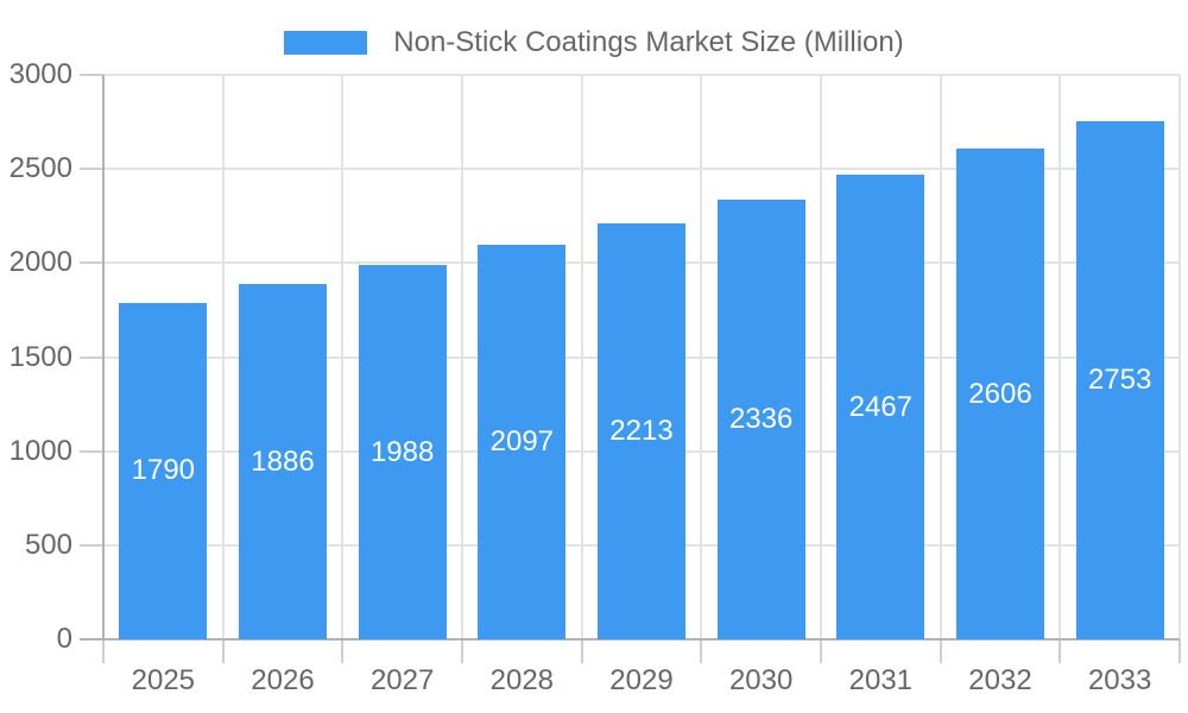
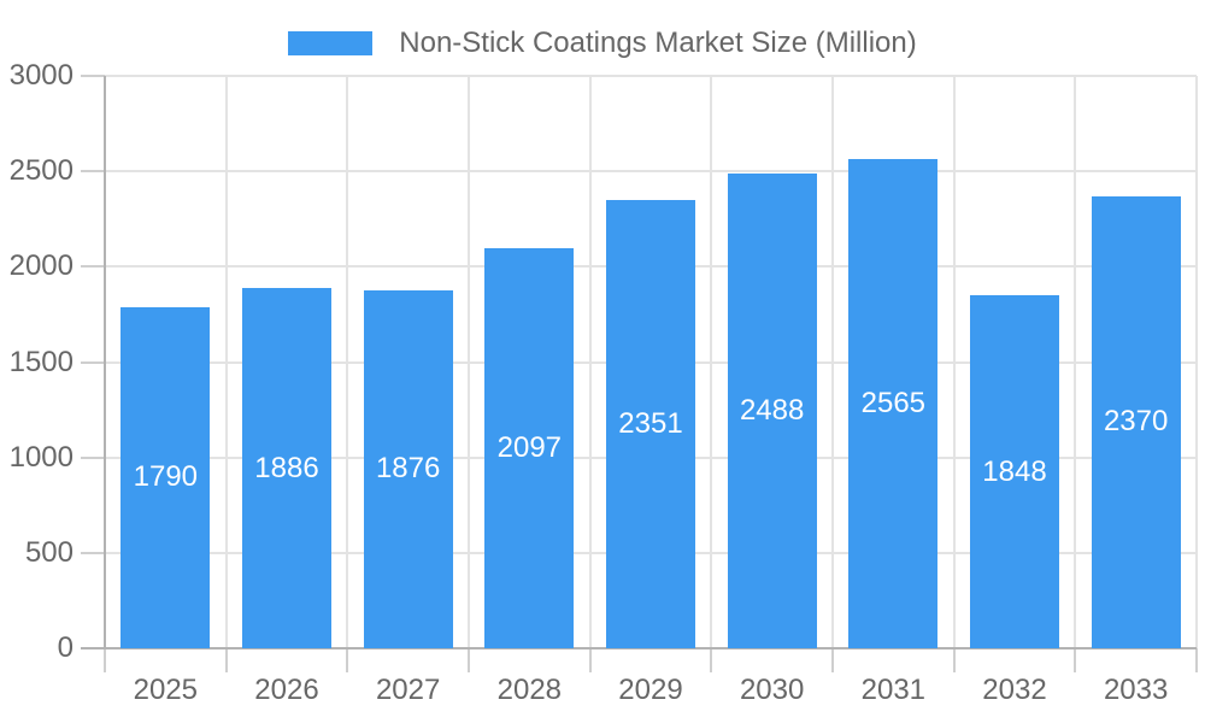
2027: 1988 -> 1876
2029: 2213 -> 2351
2030: 2336 -> 2488
2031: 2467 -> 2565
2032: 2606 -> 1848
2033: 2753 -> 2370
